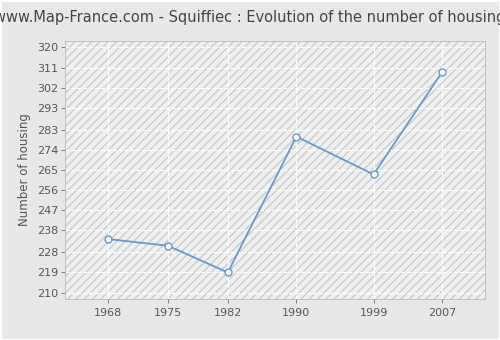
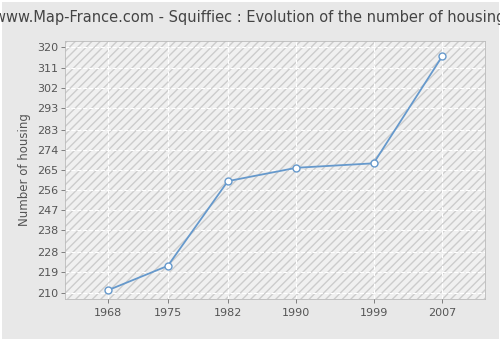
1968: 234 -> 211
1975: 231 -> 222
1982: 219 -> 260
1990: 280 -> 266
1999: 263 -> 268
2007: 309 -> 316
